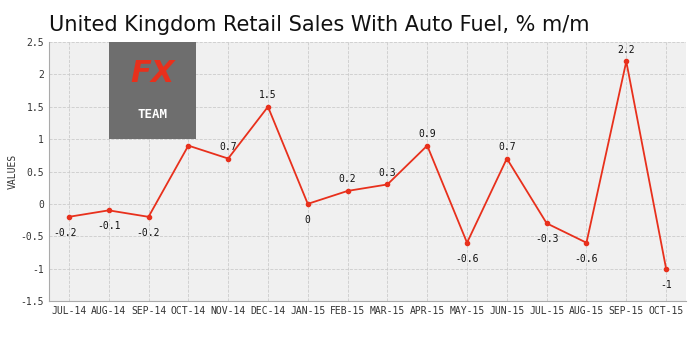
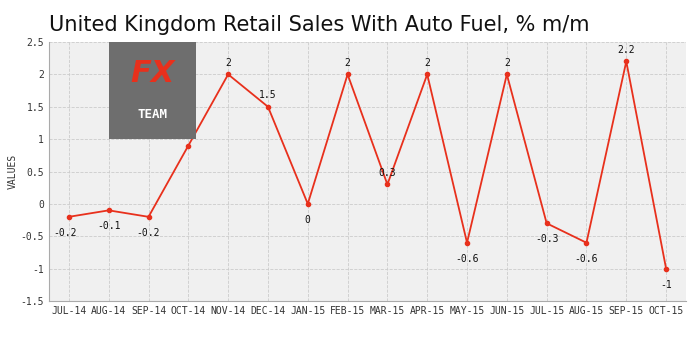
NOV-14: 0.7 -> 2
FEB-15: 0.2 -> 2
APR-15: 0.9 -> 2
JUN-15: 0.7 -> 2
